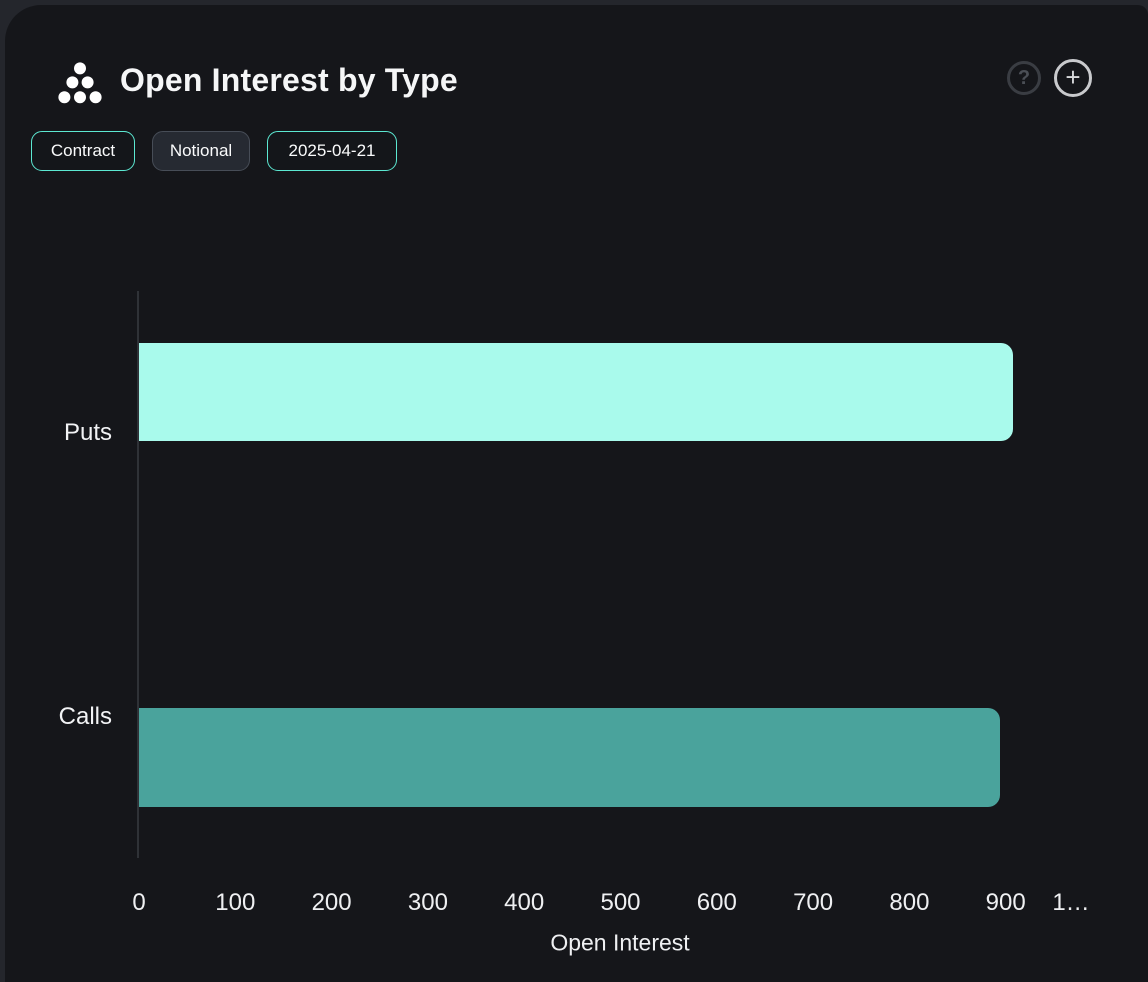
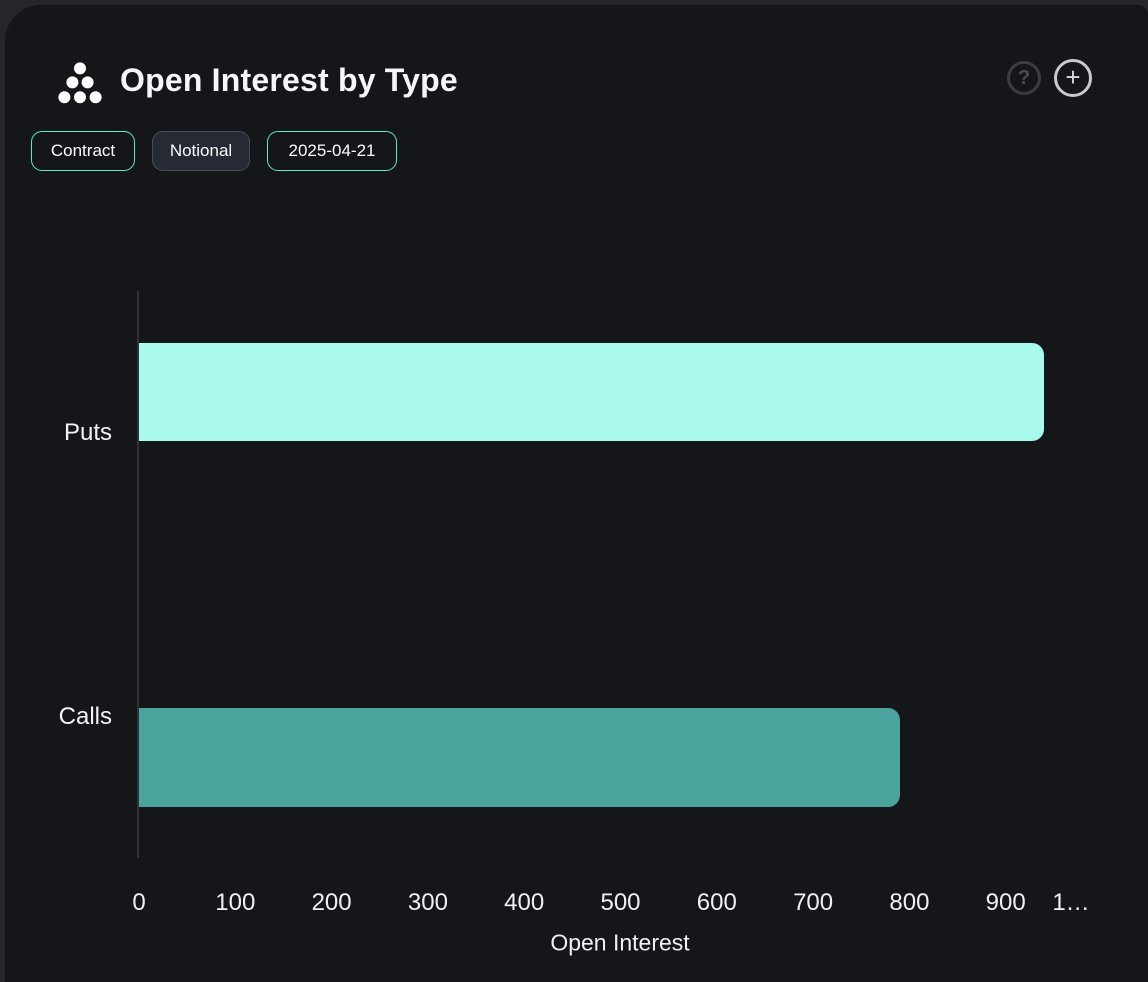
Puts: 910 -> 940
Calls: 890 -> 790
